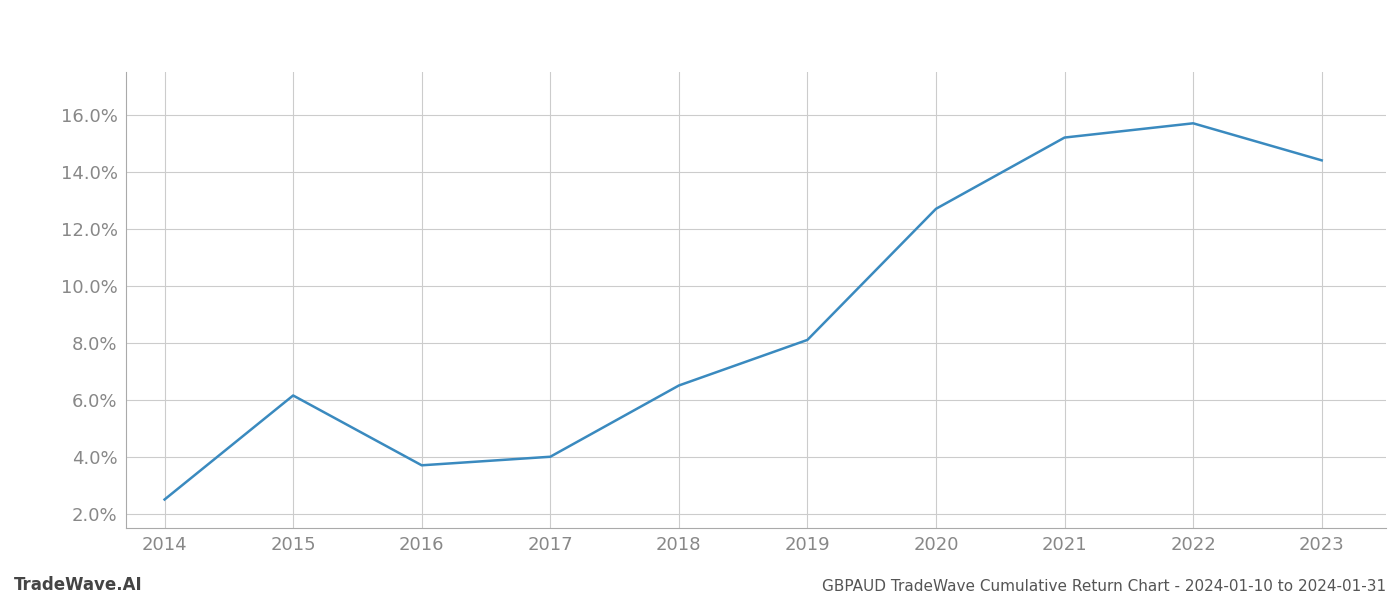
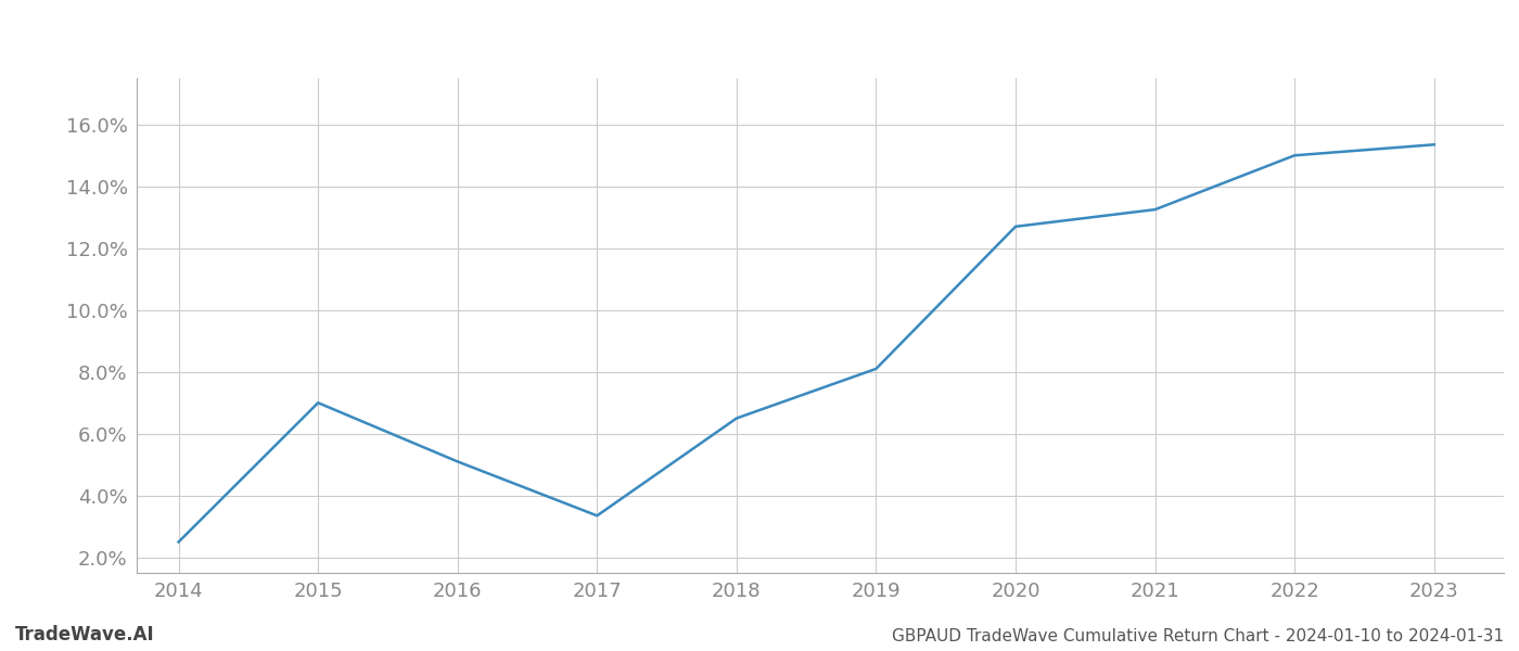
2015: 6.15% -> 7.00%
2016: 3.70% -> 5.10%
2017: 4.00% -> 3.35%
2021: 15.20% -> 13.25%
2022: 15.70% -> 15.00%
2023: 14.40% -> 15.35%
